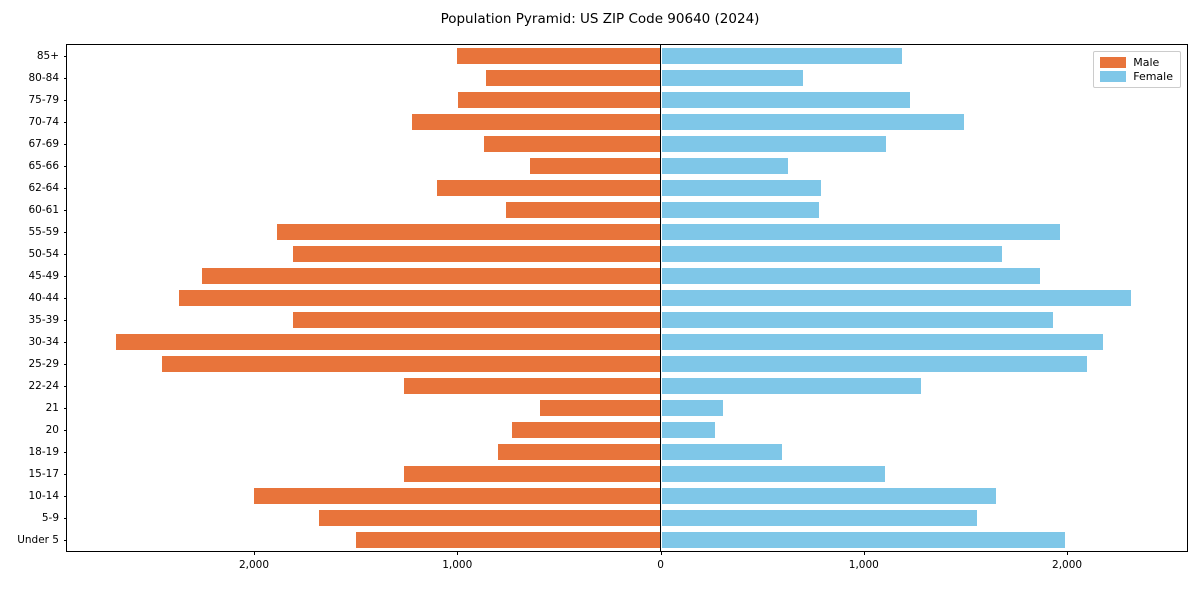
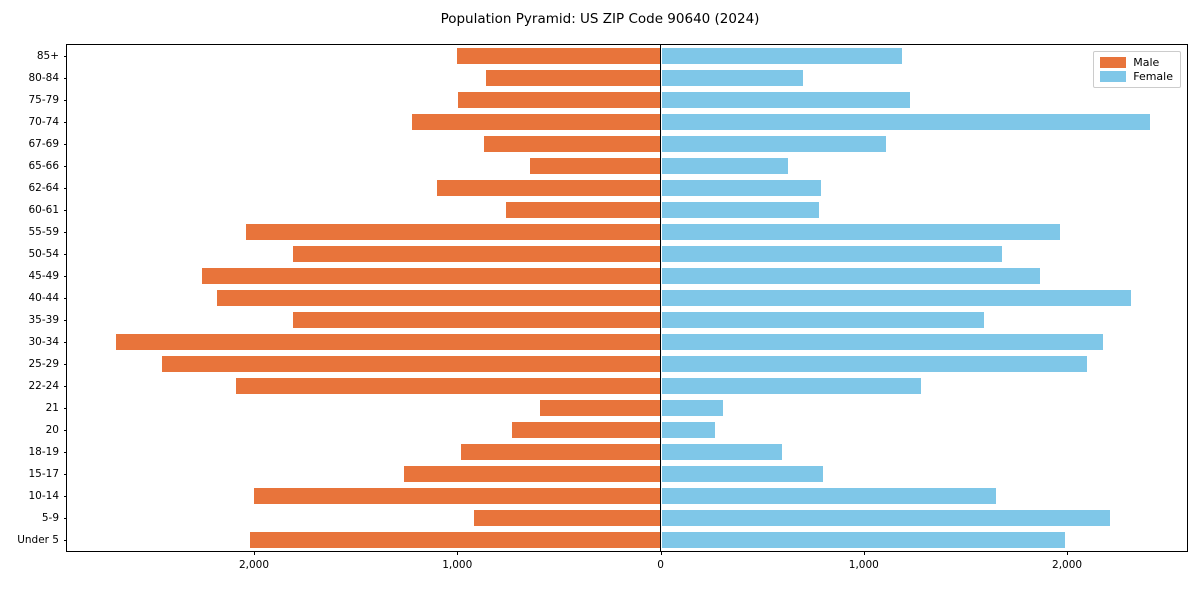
Female/70-74: 1500 -> 2410
Male/55-59: 1880 -> 2040
Male/40-44: 2370 -> 2180
Female/35-39: 1930 -> 1590
Male/22-24: 1260 -> 2090
Male/18-19: 800 -> 980
Female/15-17: 1100 -> 800
Male/5-9: 1680 -> 920
Female/5-9: 1560 -> 2210
Male/Under 5: 1500 -> 2020
